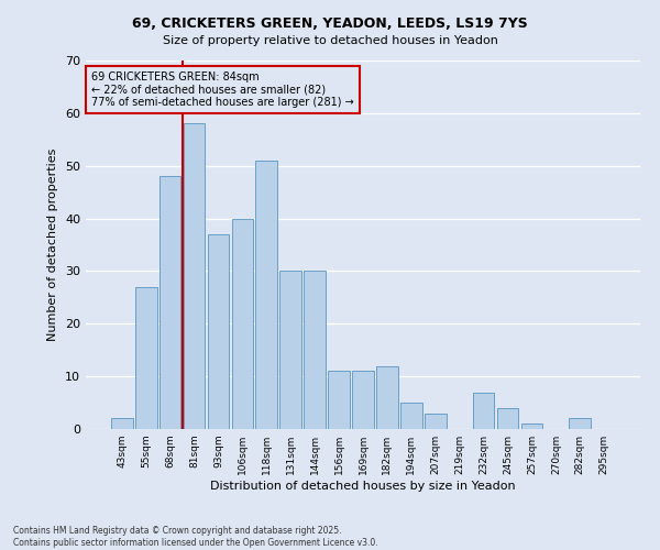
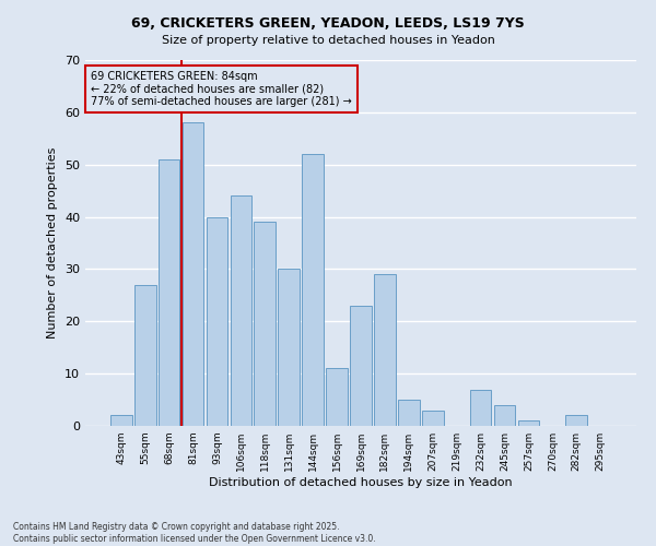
68sqm: 48 -> 51
93sqm: 37 -> 40
106sqm: 40 -> 44
118sqm: 51 -> 39
144sqm: 30 -> 52
169sqm: 11 -> 23
182sqm: 12 -> 29
